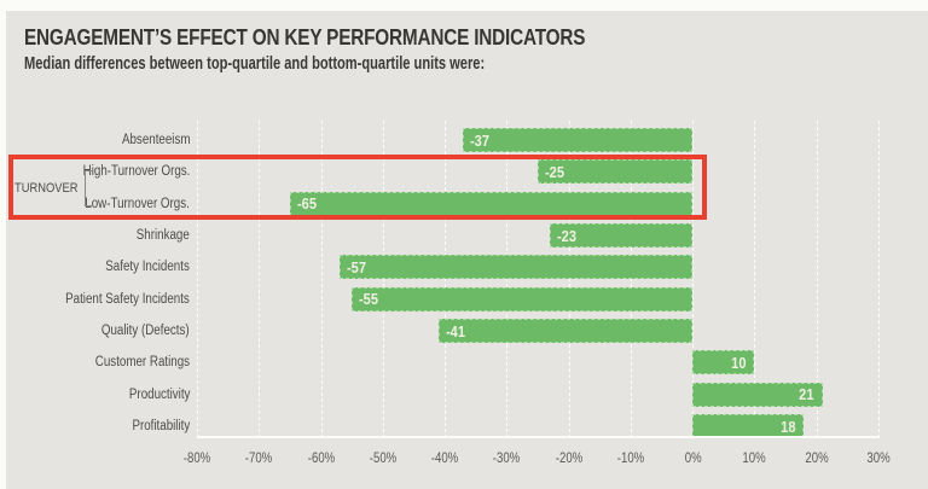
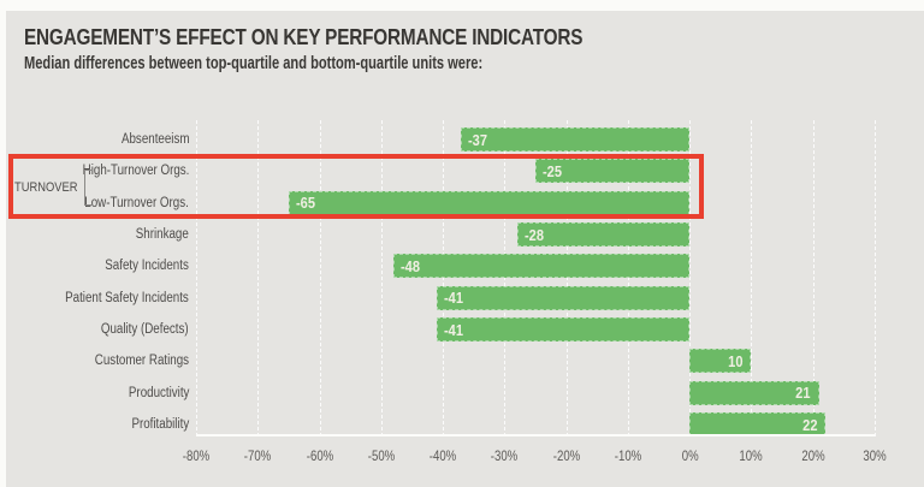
Shrinkage: -23 -> -28
Safety Incidents: -57 -> -48
Patient Safety Incidents: -55 -> -41
Profitability: 18 -> 22
